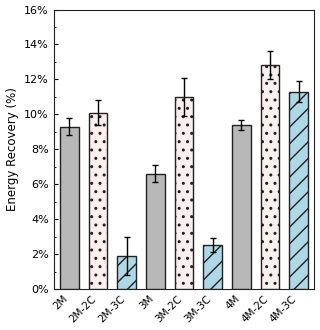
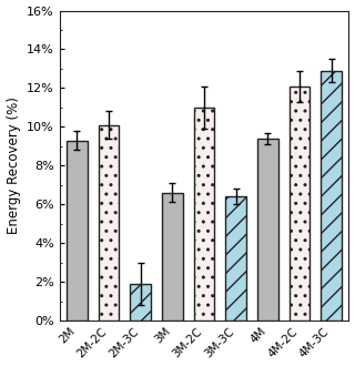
3M-3C: 2.5% -> 6.4%
4M-2C: 12.8% -> 12.1%
4M-3C: 11.3% -> 12.9%
